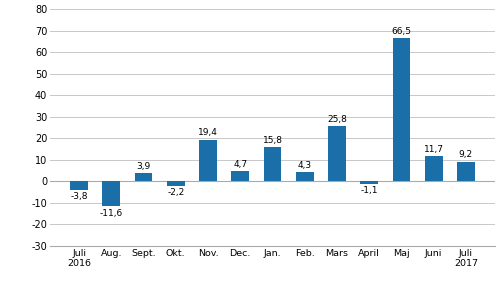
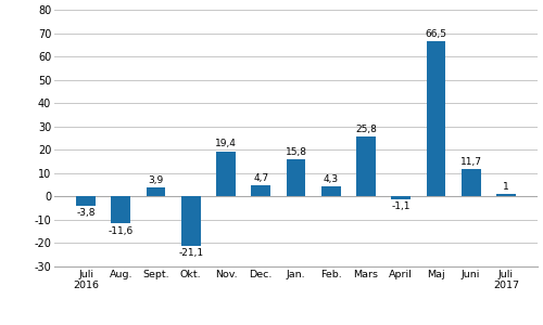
Okt.: -2,2 -> -21,1
Juli 2017: 9,2 -> 1
